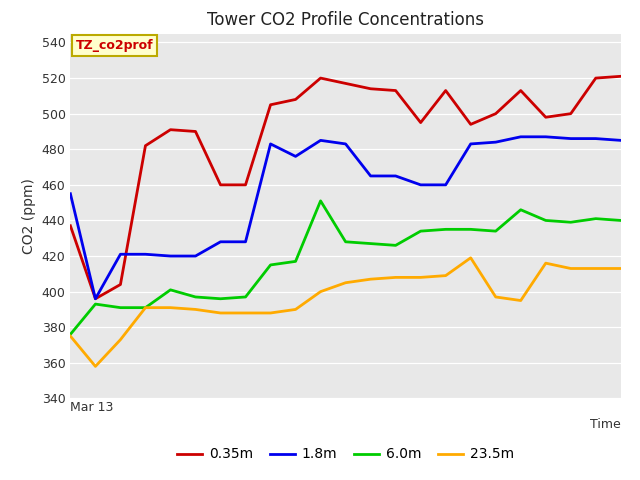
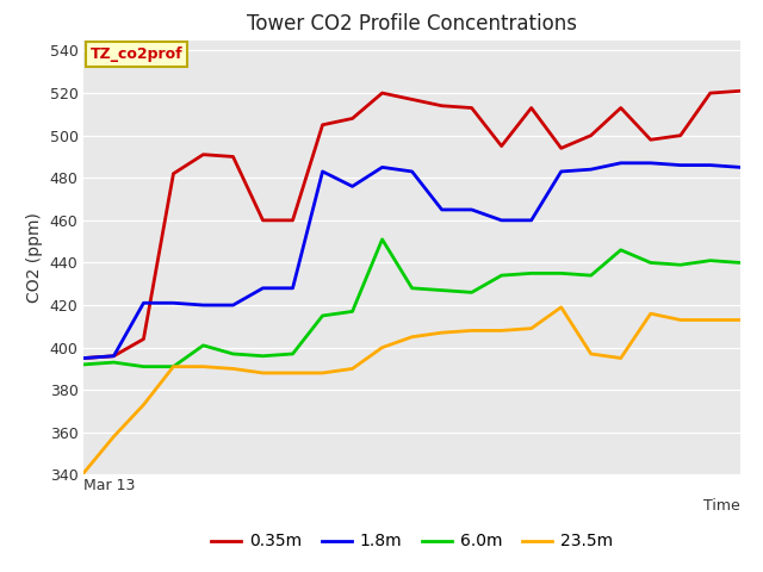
0.35m/Mar 13: 437 -> 395
1.8m/Mar 13: 455 -> 395
6.0m/Mar 13: 376 -> 392
23.5m/Mar 13: 375 -> 341
